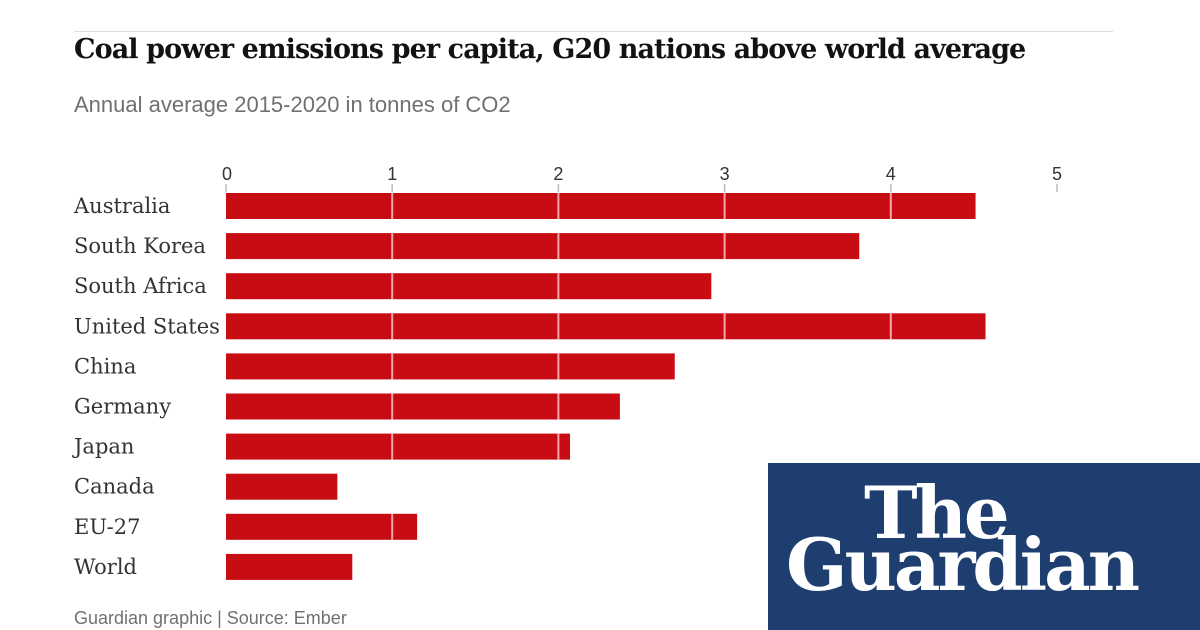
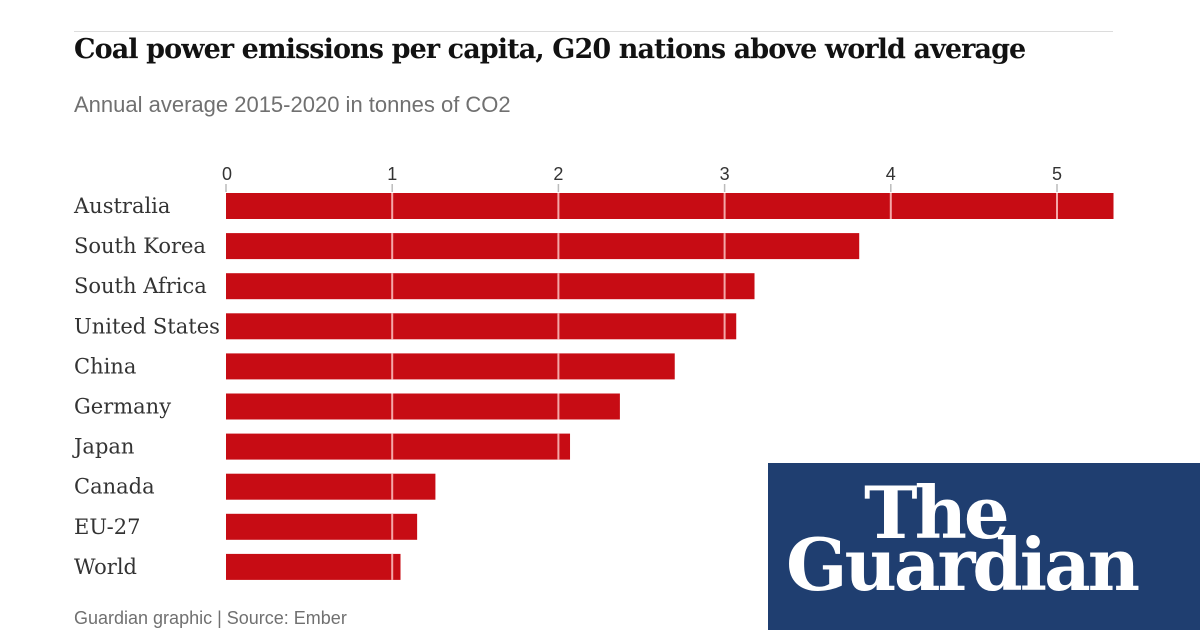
Australia: 4.51 -> 5.34
South Africa: 2.92 -> 3.18
United States: 4.57 -> 3.07
Canada: 0.67 -> 1.26
World: 0.76 -> 1.05
